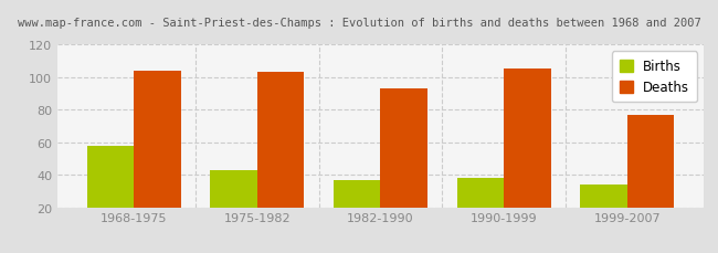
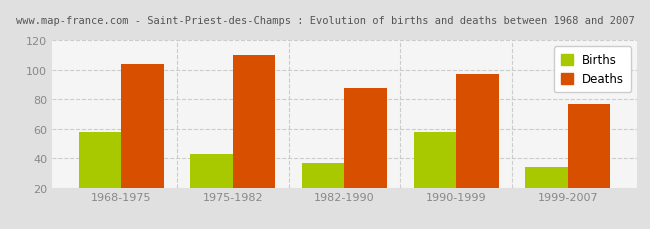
Deaths/1975-1982: 103 -> 110
Deaths/1982-1990: 93 -> 88
Births/1990-1999: 38 -> 58
Deaths/1990-1999: 105 -> 97
